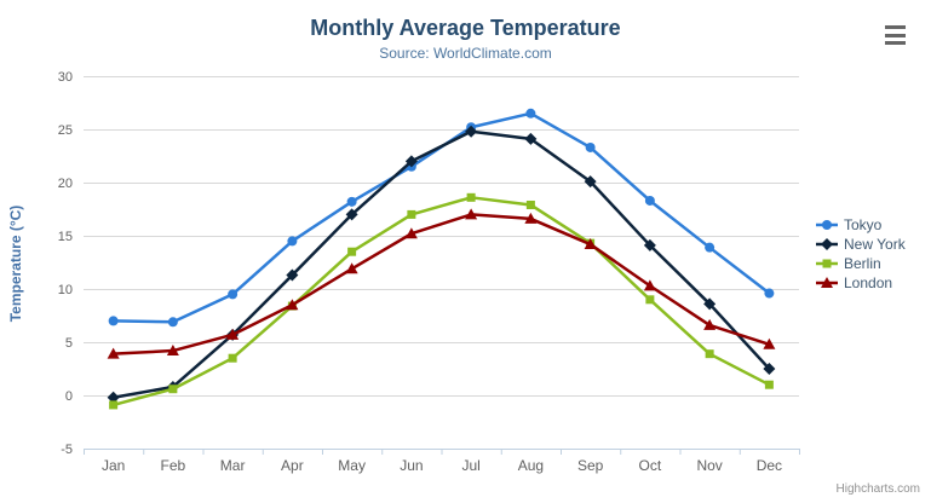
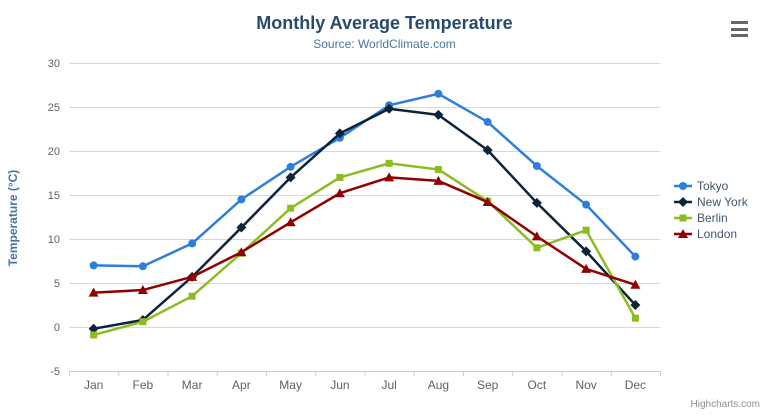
Berlin/Nov: 4 -> 11
Tokyo/Dec: 10 -> 8
